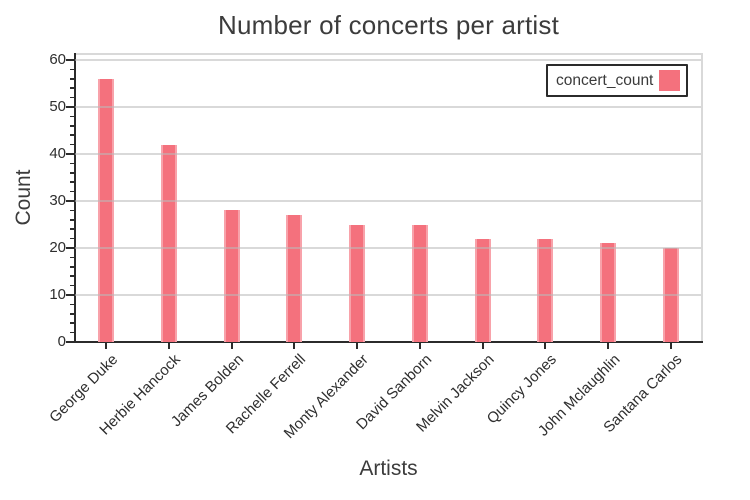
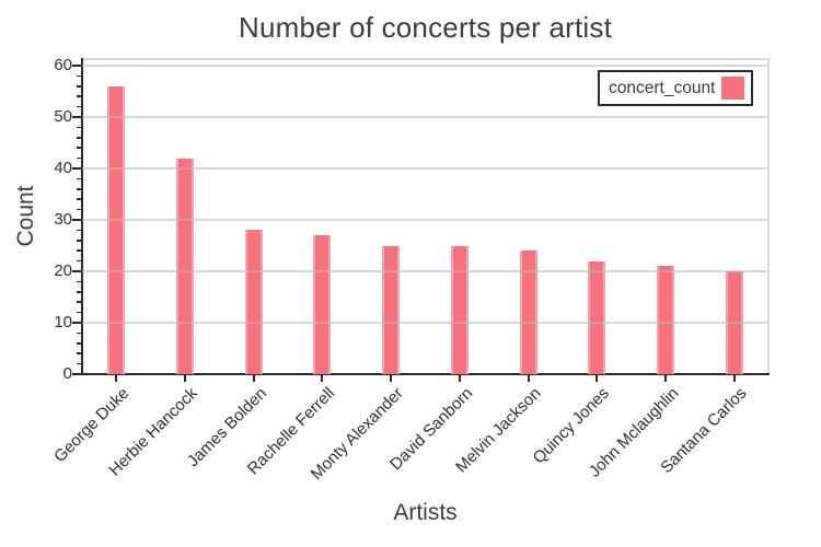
Melvin Jackson: 22 -> 24
